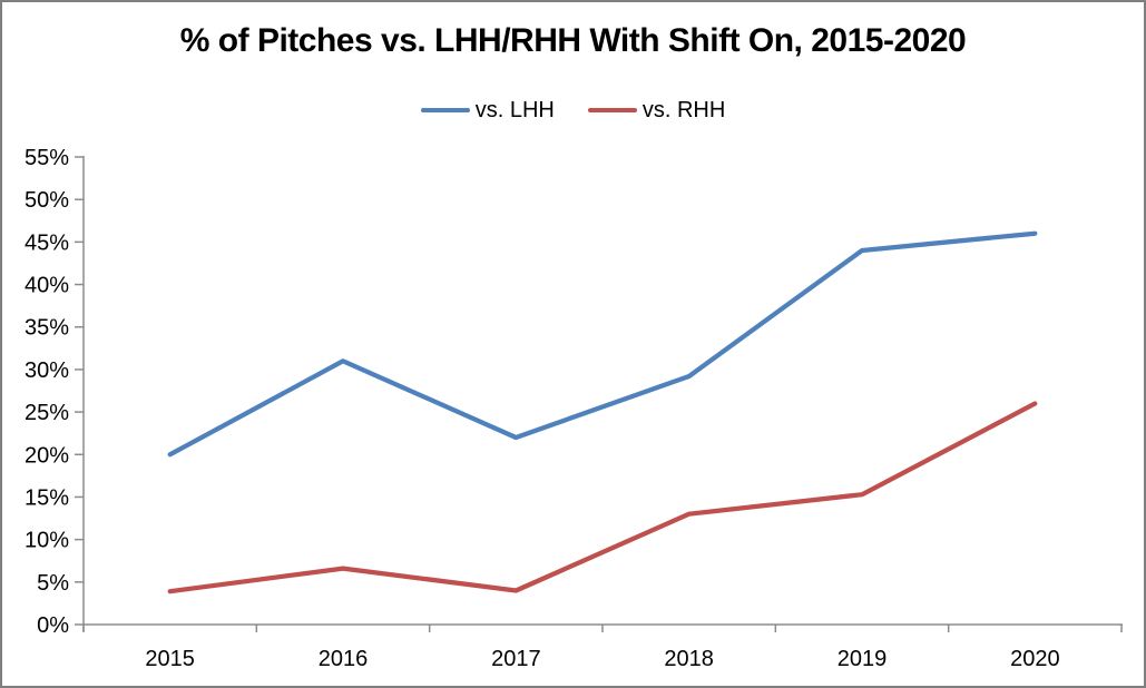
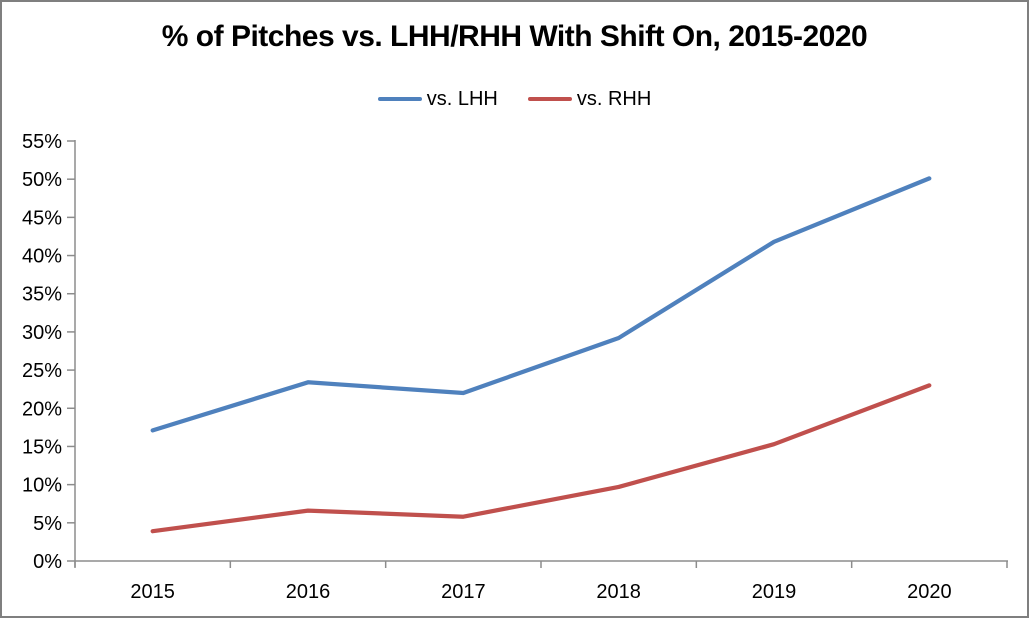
vs. LHH/2015: 20% -> 17%
vs. LHH/2016: 31% -> 23%
vs. RHH/2017: 4% -> 6%
vs. RHH/2018: 13% -> 10%
vs. LHH/2019: 44% -> 42%
vs. LHH/2020: 46% -> 50%
vs. RHH/2020: 26% -> 23%
